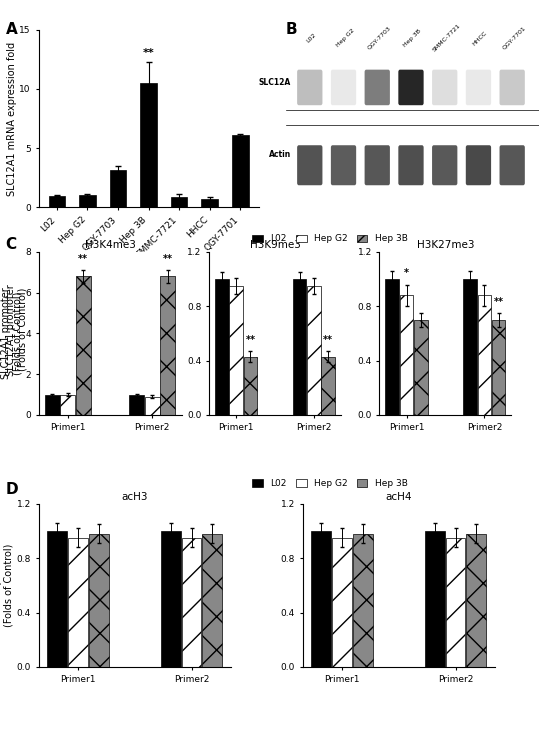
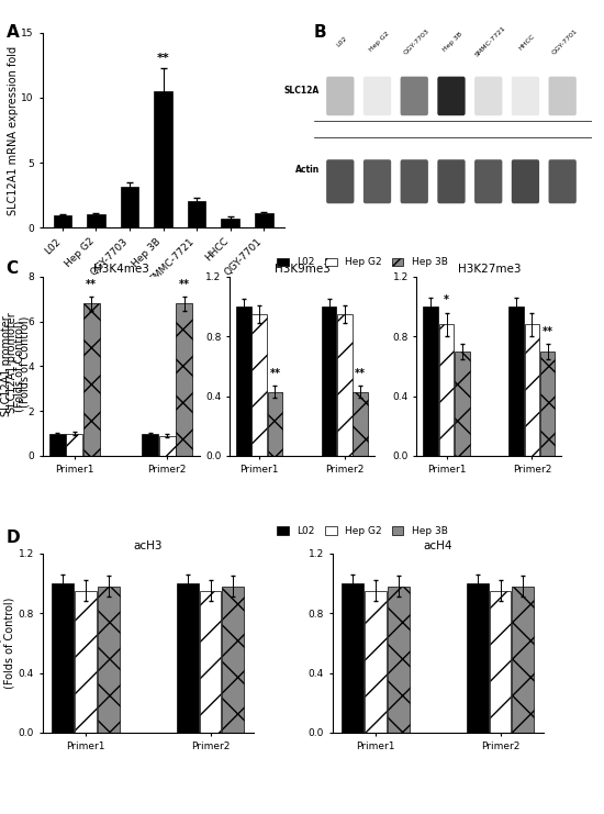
SMMC-7721: 0.9 -> 2.1
QGY-7701: 6.1 -> 1.1
